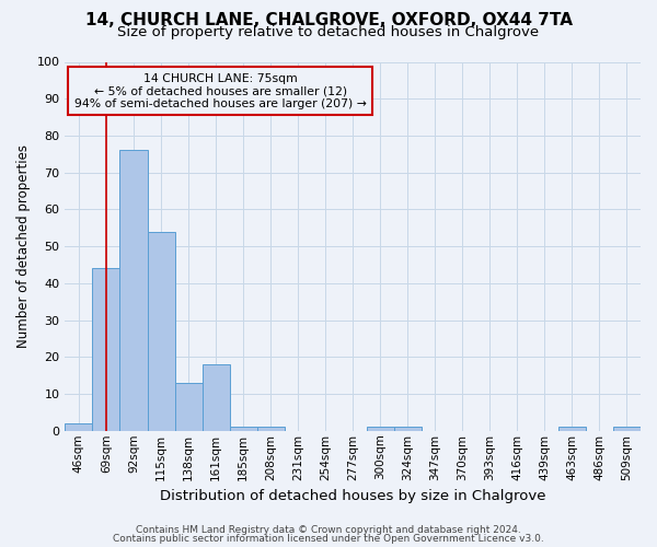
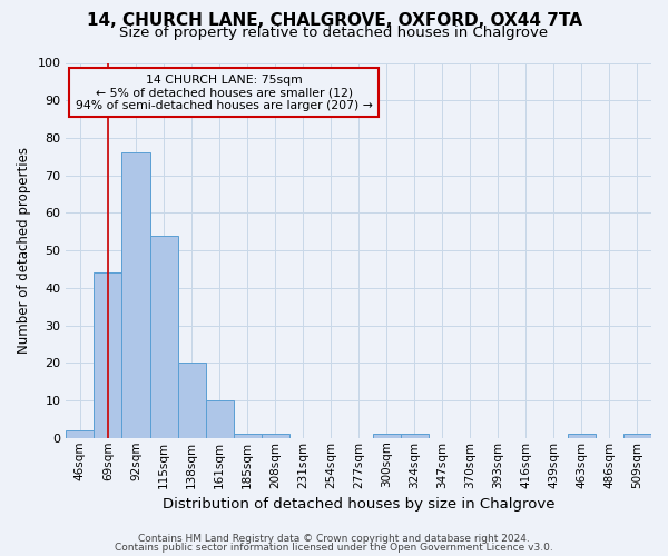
138sqm: 13 -> 20
161sqm: 18 -> 10
